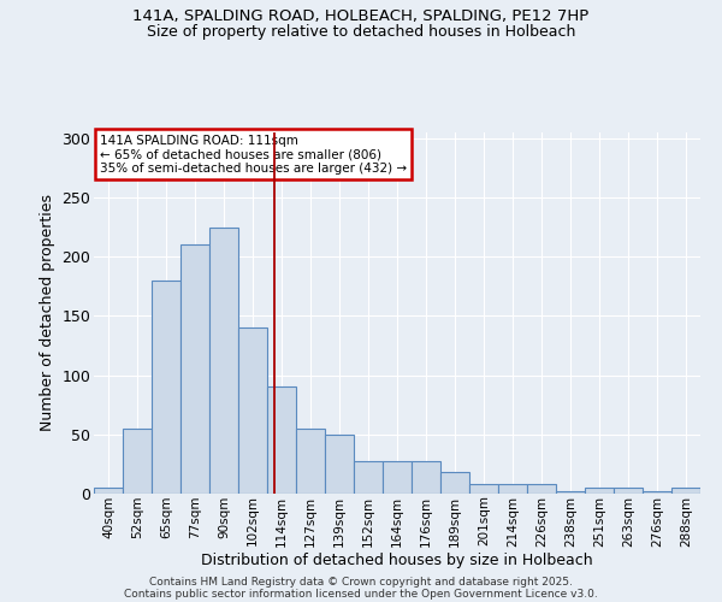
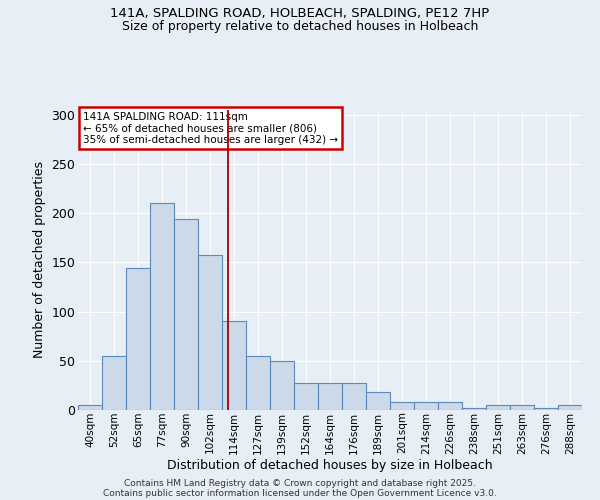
65sqm: 180 -> 144
90sqm: 225 -> 194
102sqm: 140 -> 158
